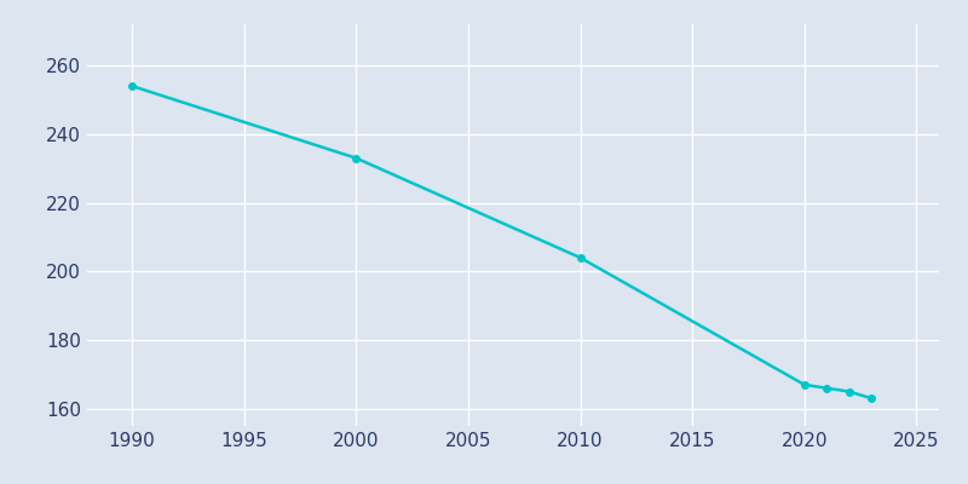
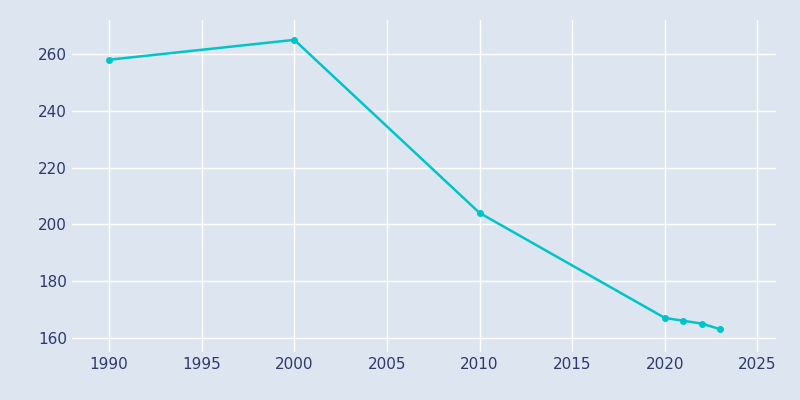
1990: 254 -> 258
2000: 233 -> 265
